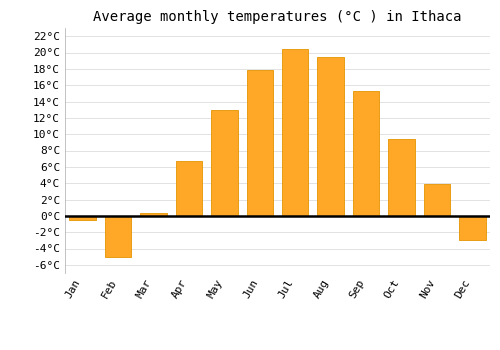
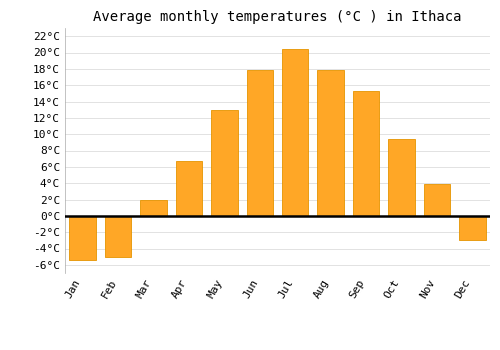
Jan: -0.5°C -> -5.4°C
Mar: 0.4°C -> 2.0°C
Aug: 19.4°C -> 17.8°C
